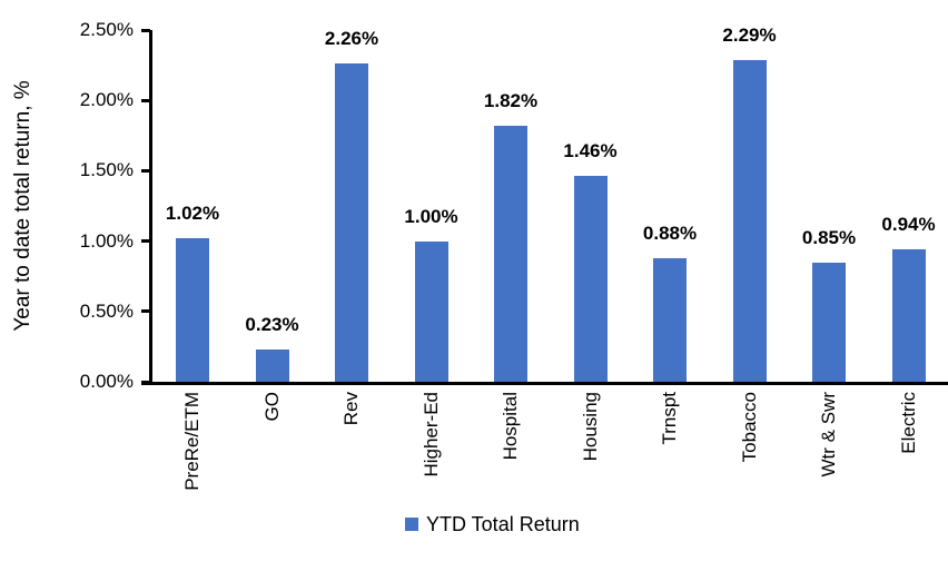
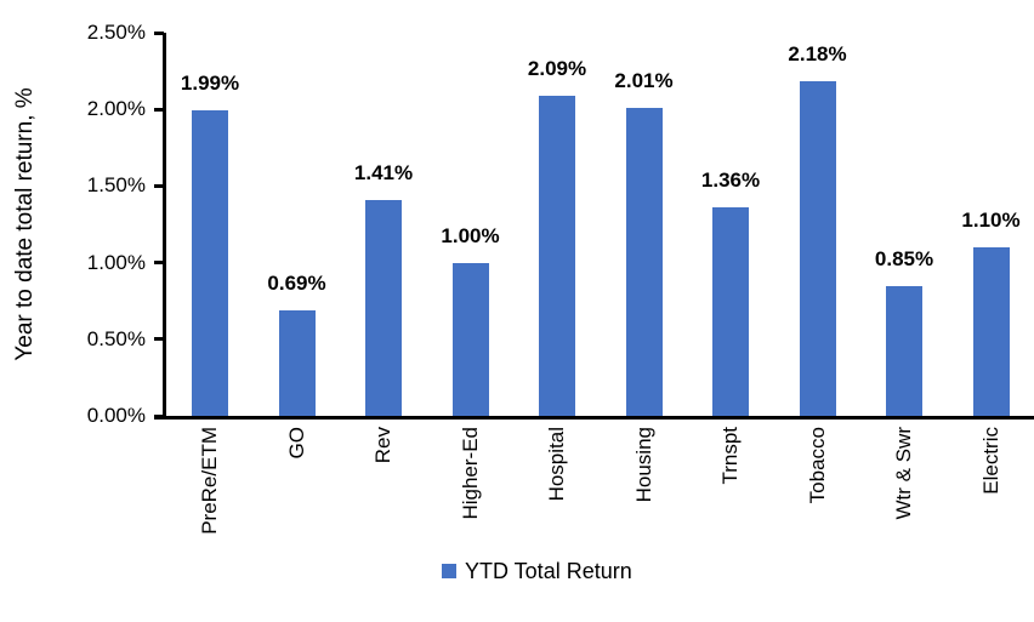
PreRe/ETM: 1.02% -> 1.99%
GO: 0.23% -> 0.69%
Rev: 2.26% -> 1.41%
Hospital: 1.82% -> 2.09%
Housing: 1.46% -> 2.01%
Trnspt: 0.88% -> 1.36%
Tobacco: 2.29% -> 2.18%
Electric: 0.94% -> 1.10%
